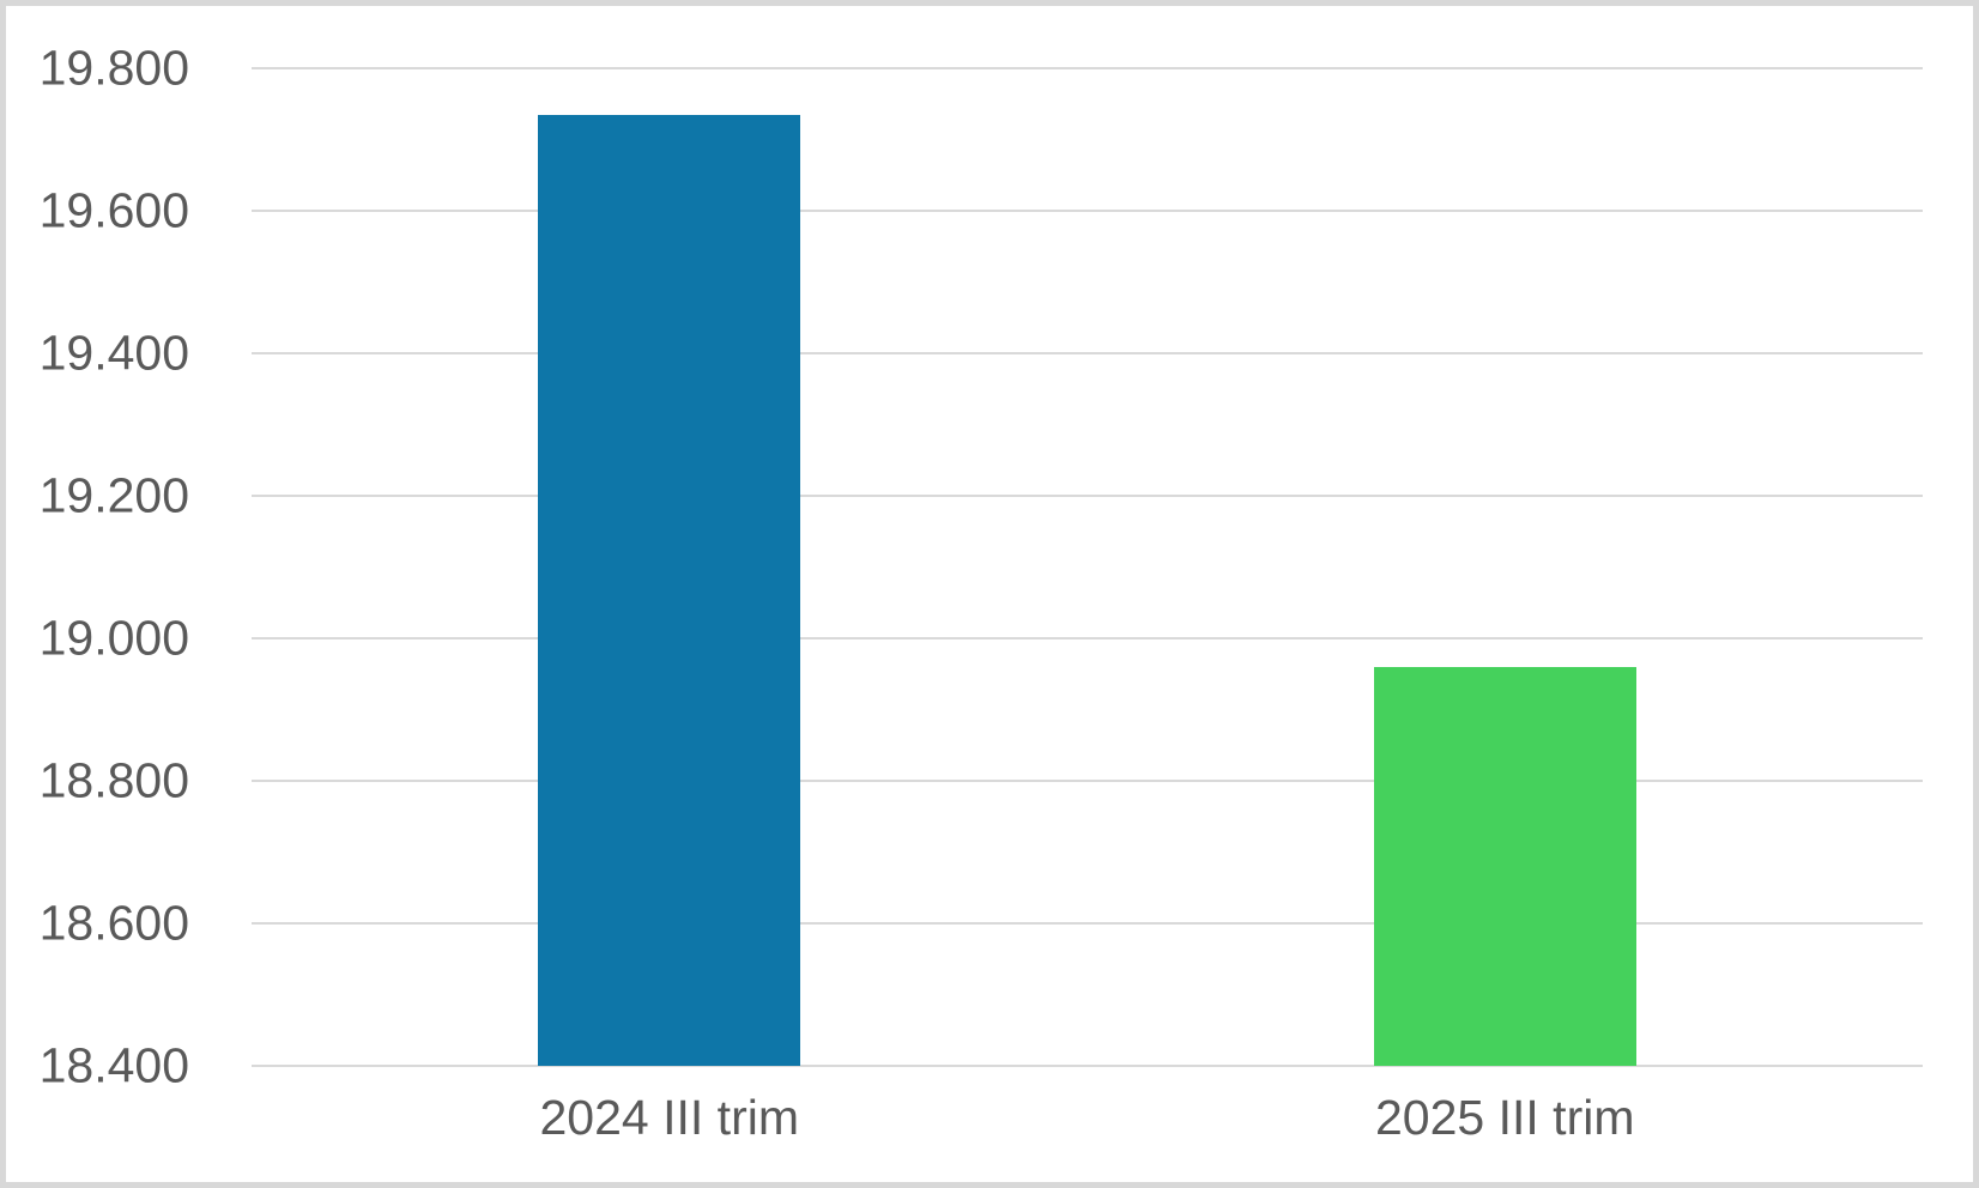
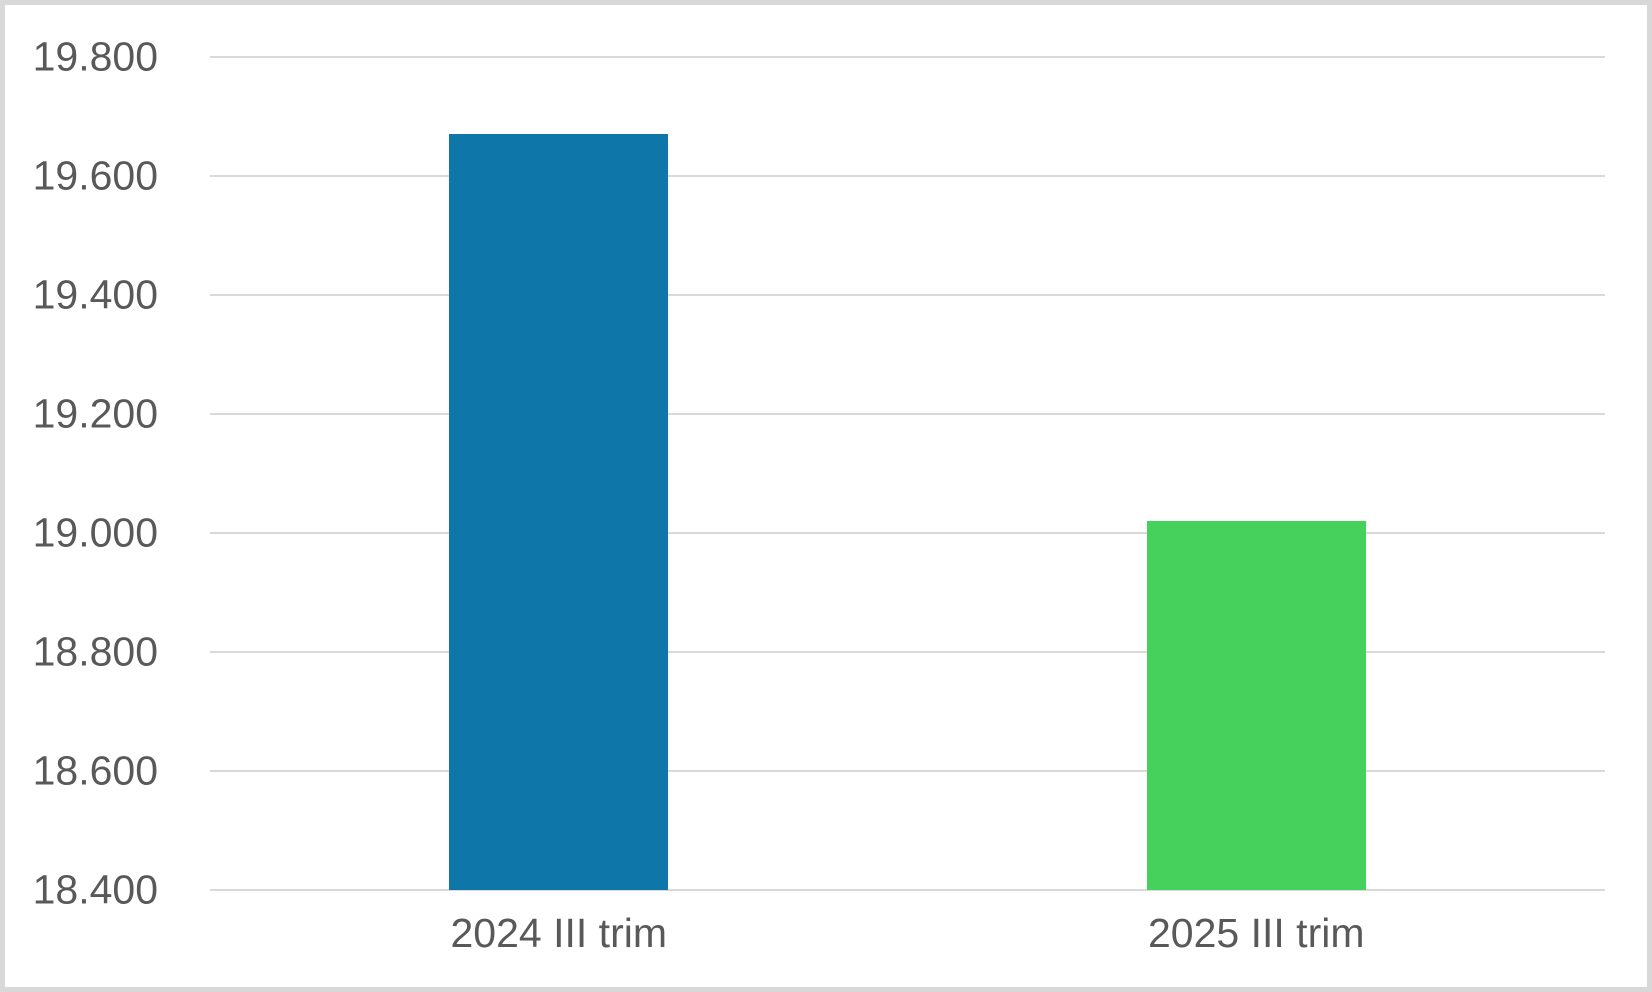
2024 III trim: 19740 -> 19670
2025 III trim: 18960 -> 19020
